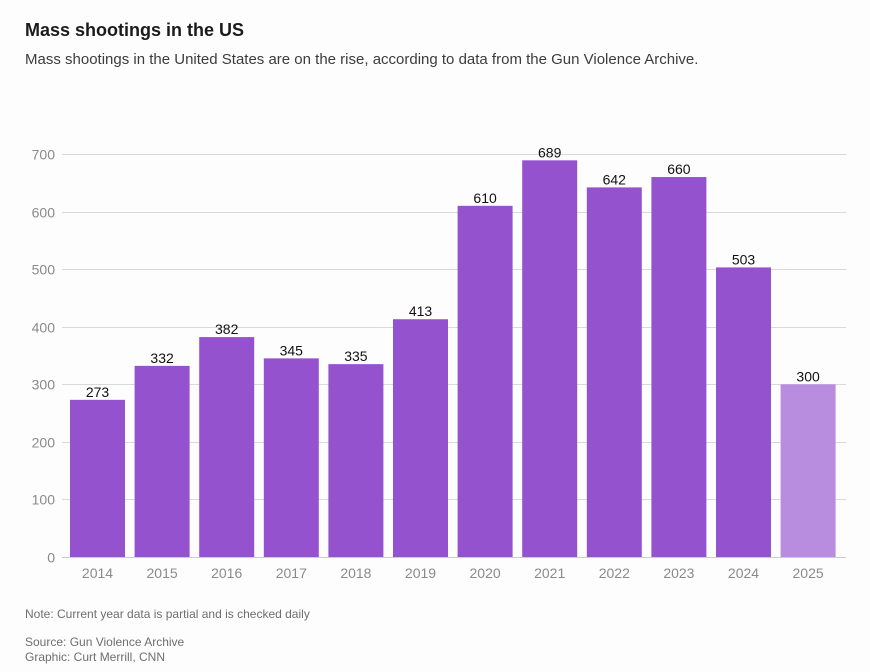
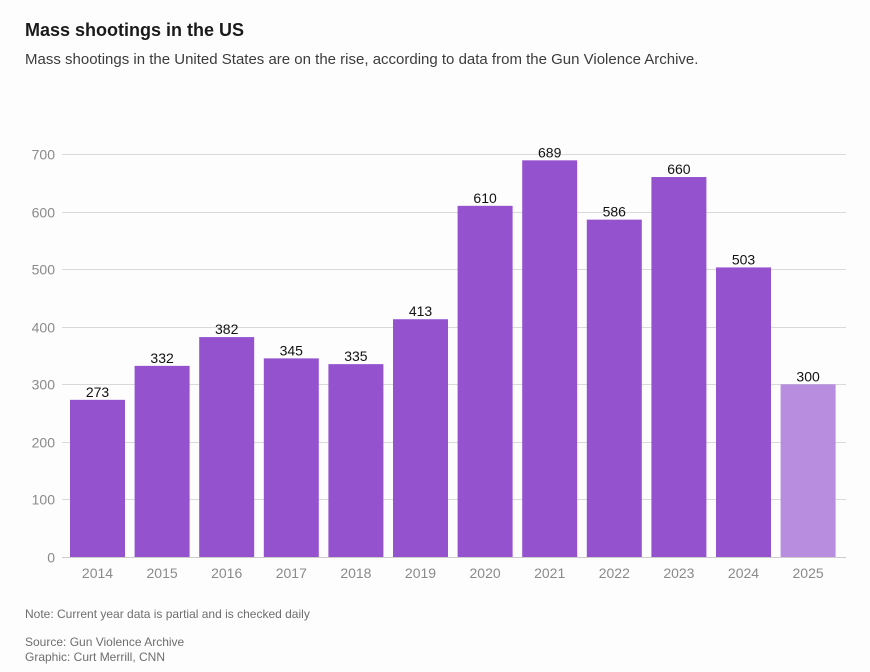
2022: 642 -> 586
